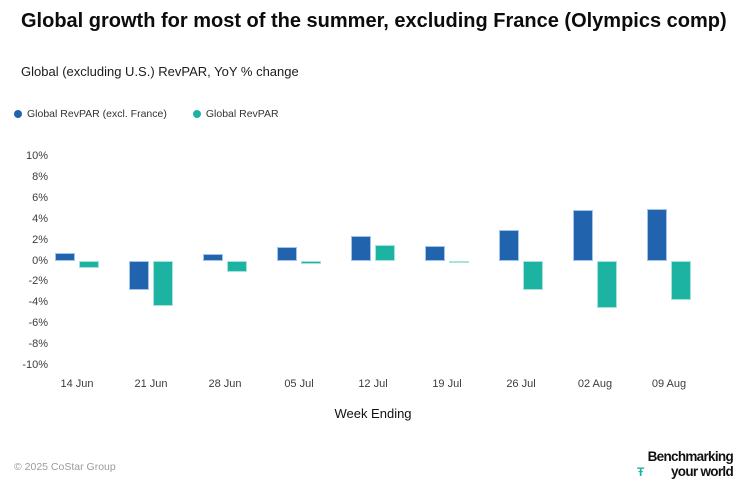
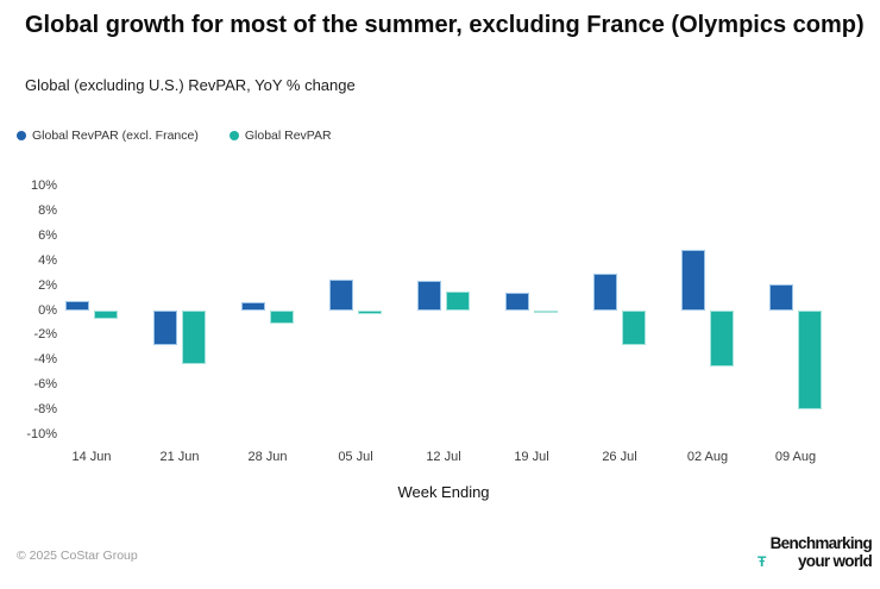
Global RevPAR (excl. France)/05 Jul: 1.3% -> 2.5%
Global RevPAR (excl. France)/09 Aug: 5.0% -> 2.1%
Global RevPAR/09 Aug: -3.7% -> -7.9%
